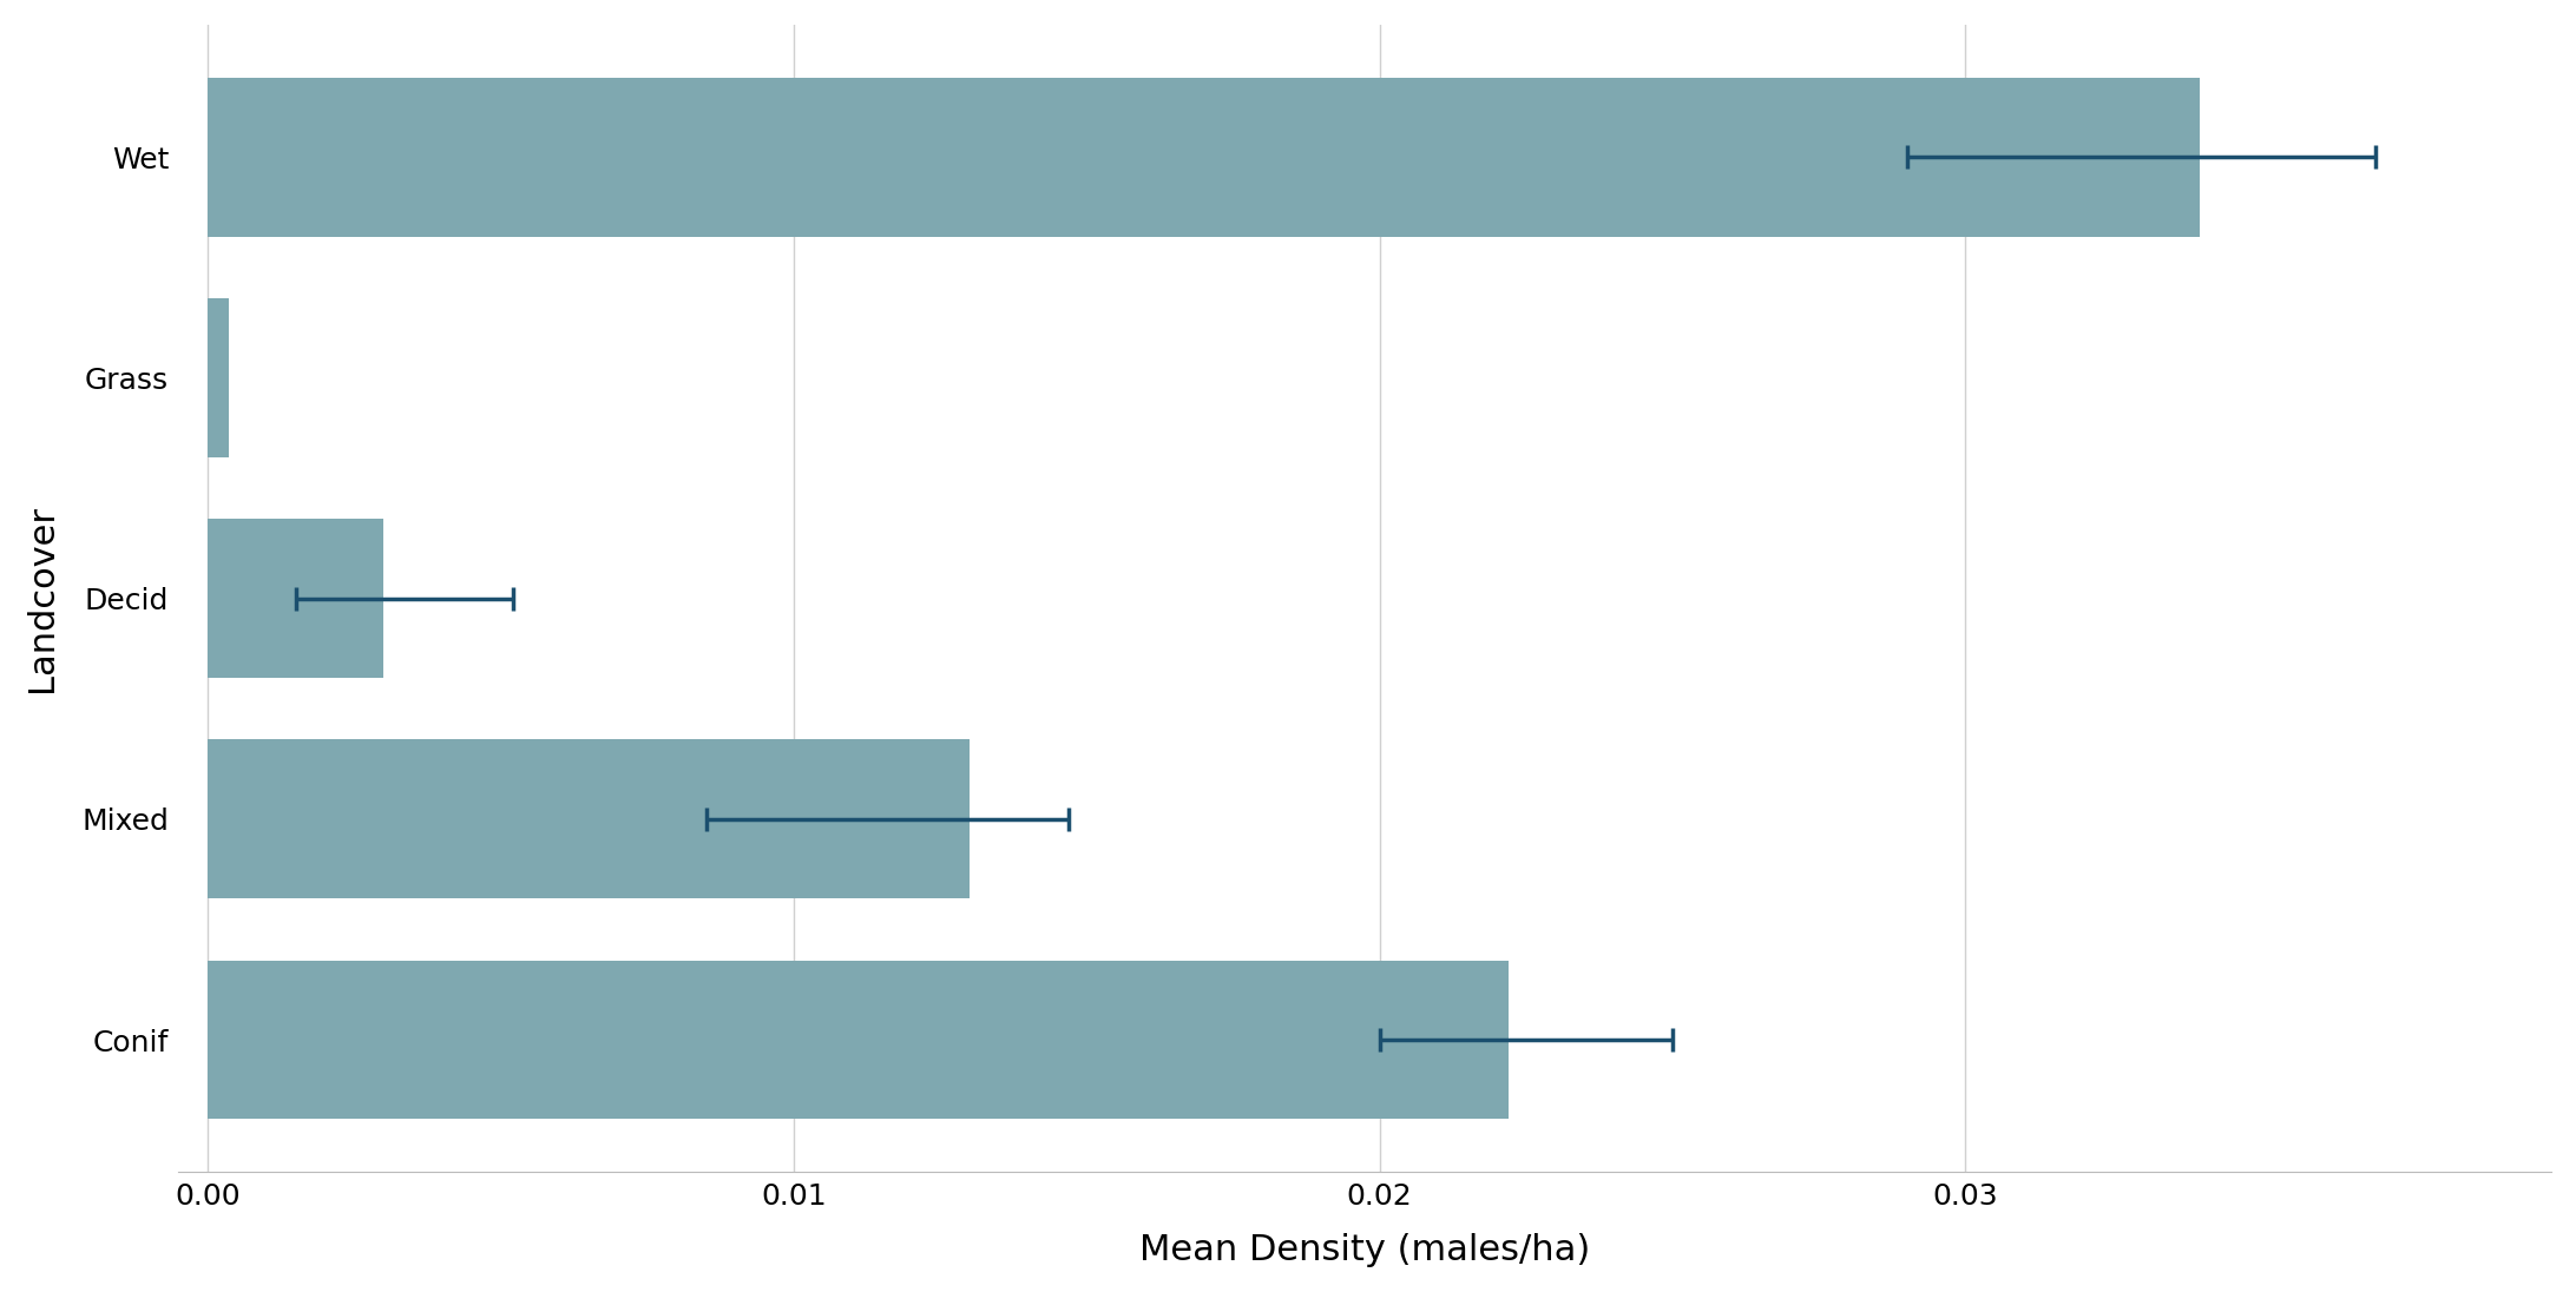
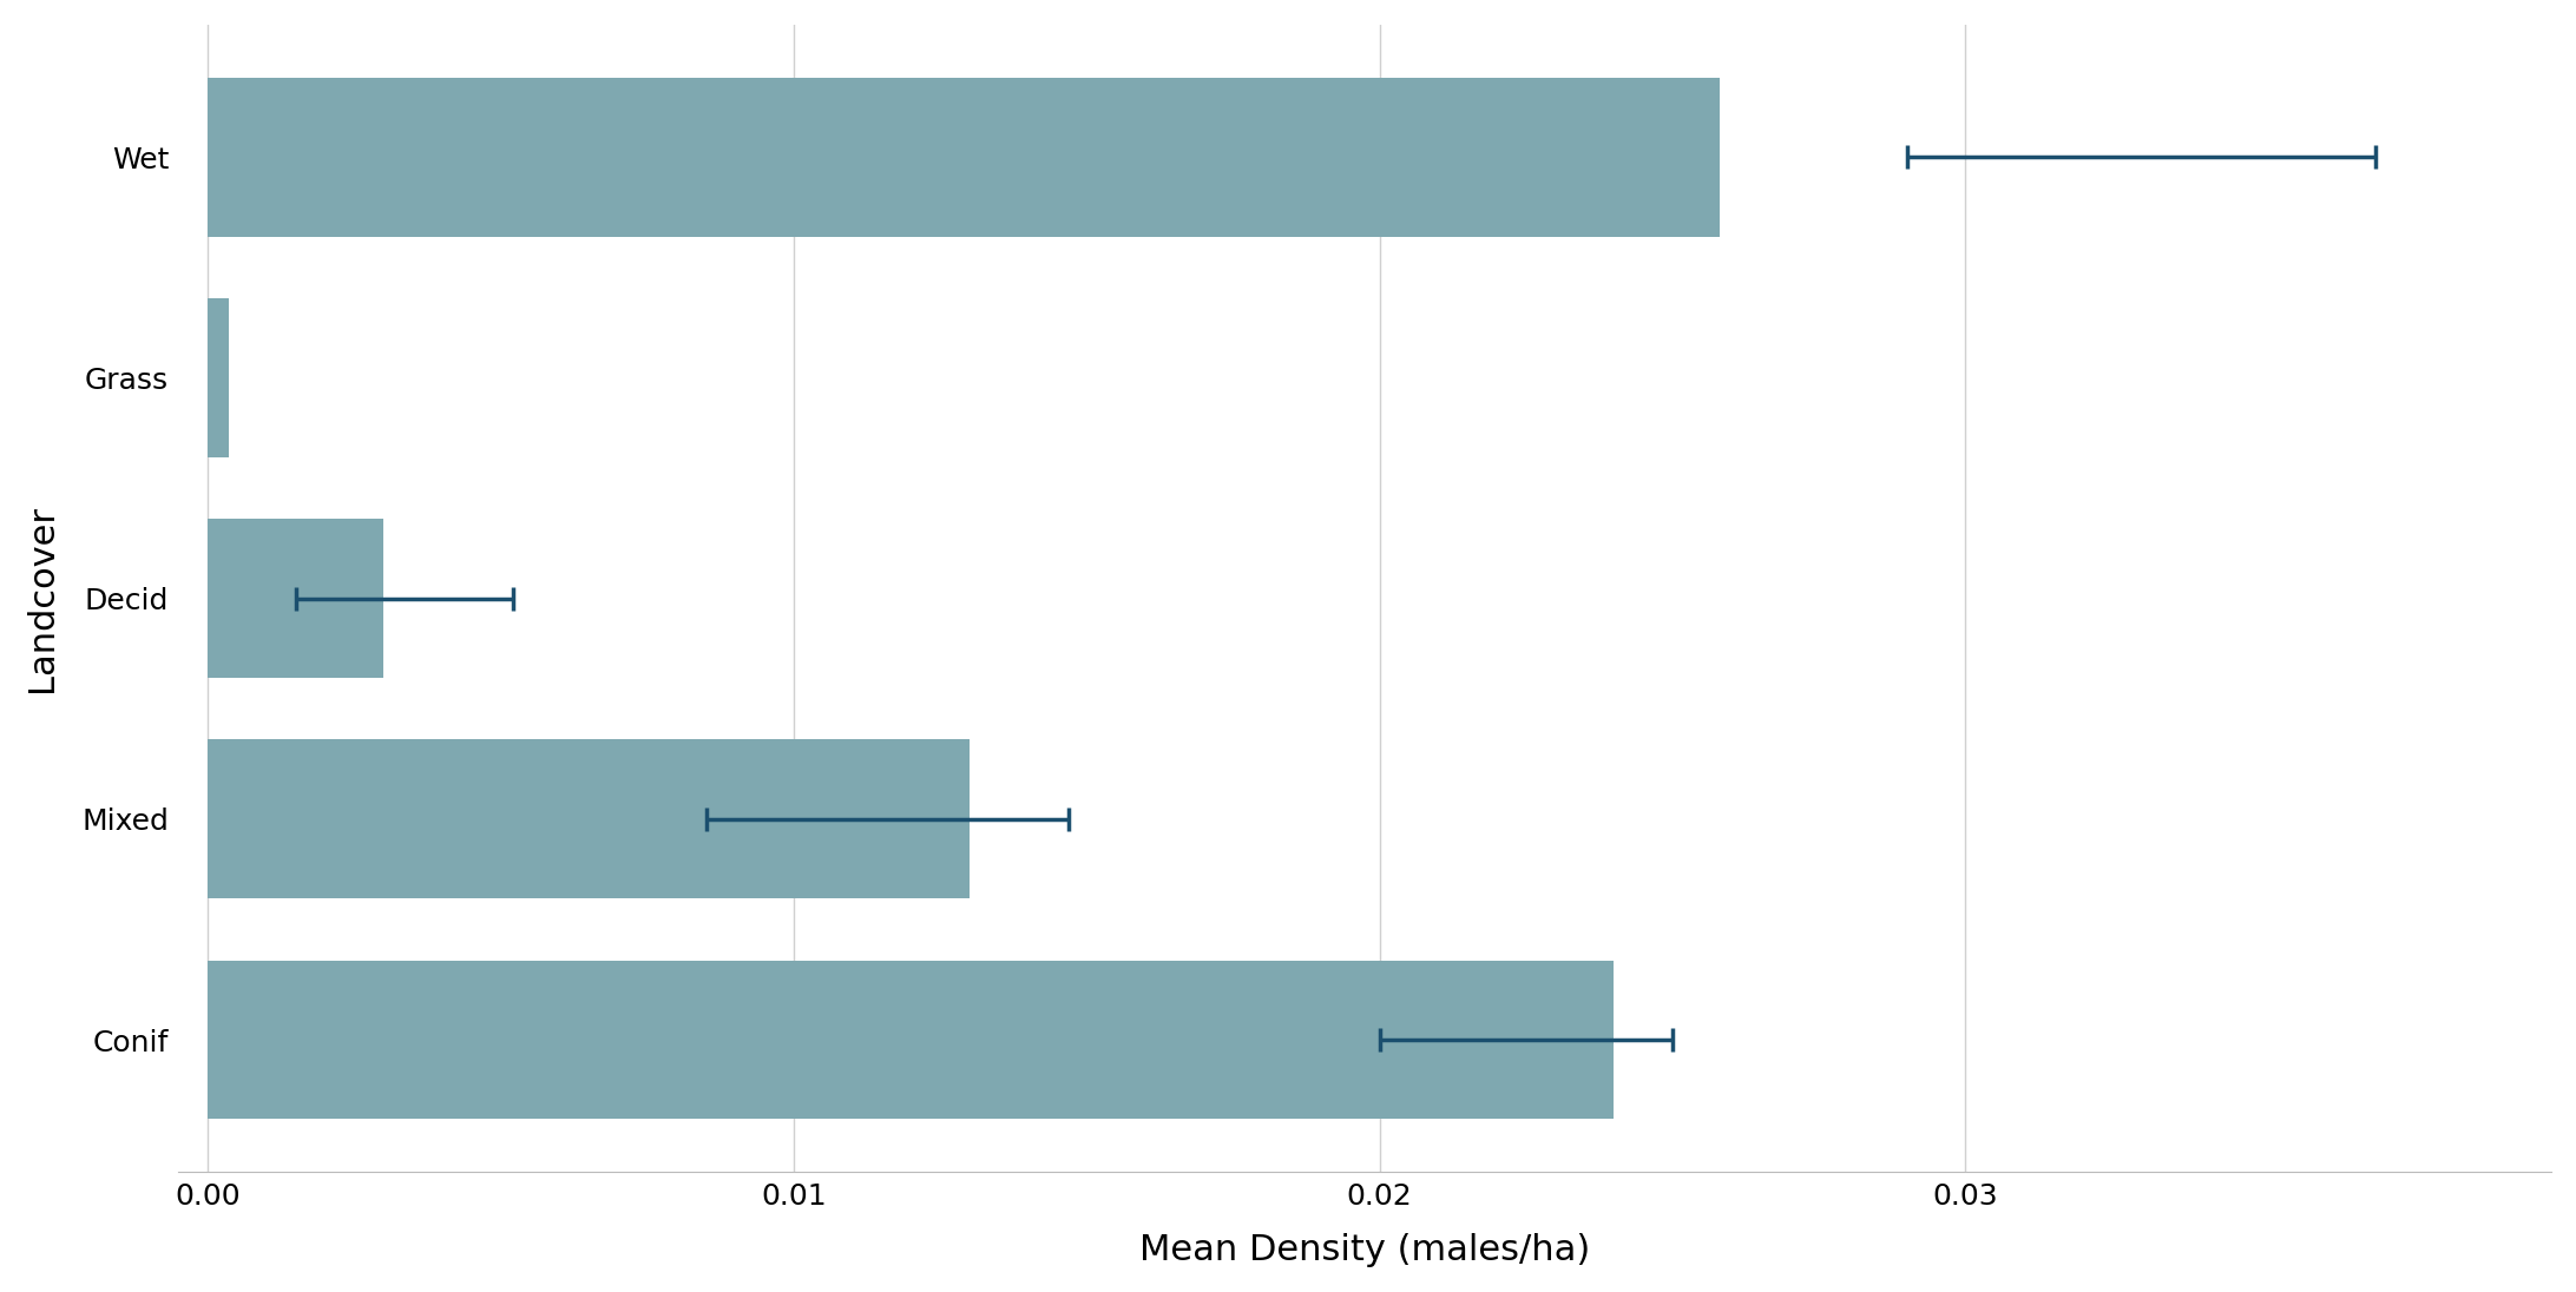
Wet: 0.03400 -> 0.02580
Conif: 0.02220 -> 0.02400
